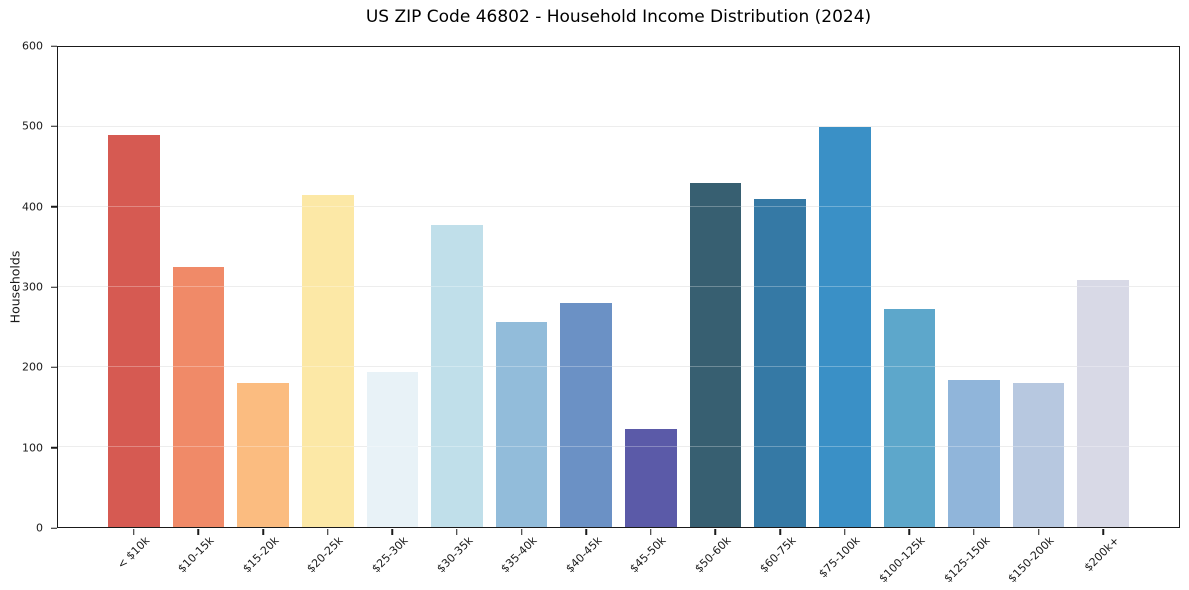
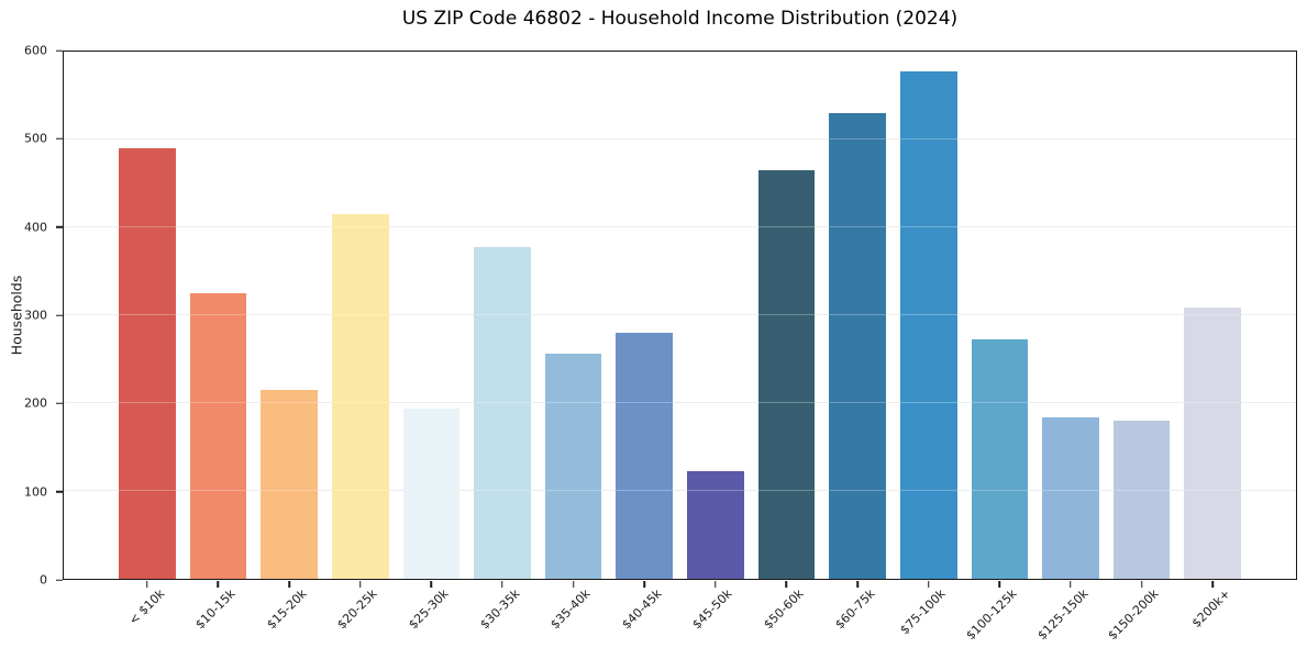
$15-20k: 180 -> 220
$50-60k: 430 -> 460
$60-75k: 410 -> 530
$75-100k: 500 -> 580
